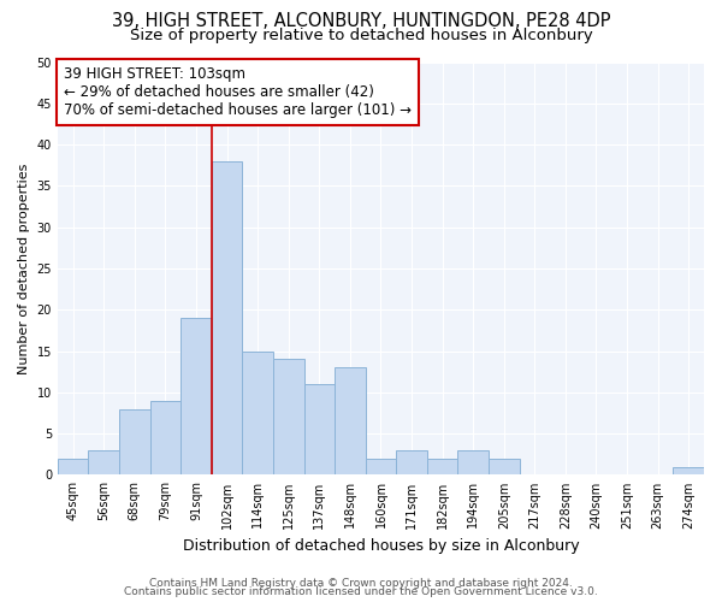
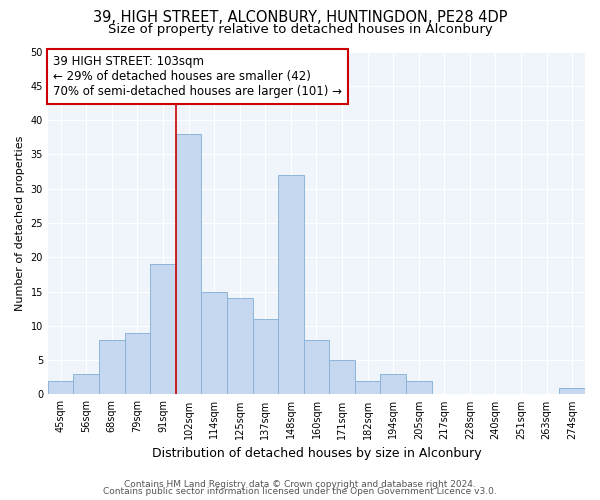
148sqm: 13 -> 32
160sqm: 2 -> 8
171sqm: 3 -> 5
